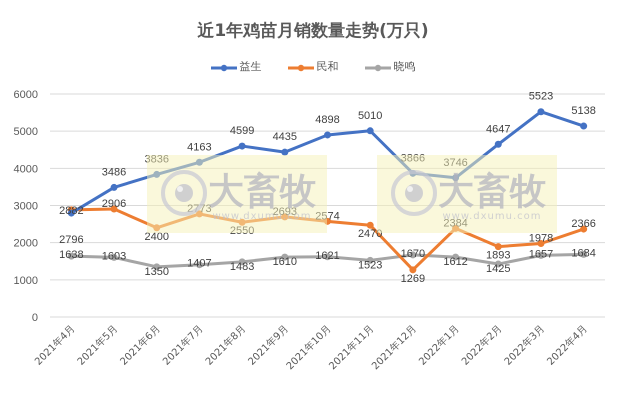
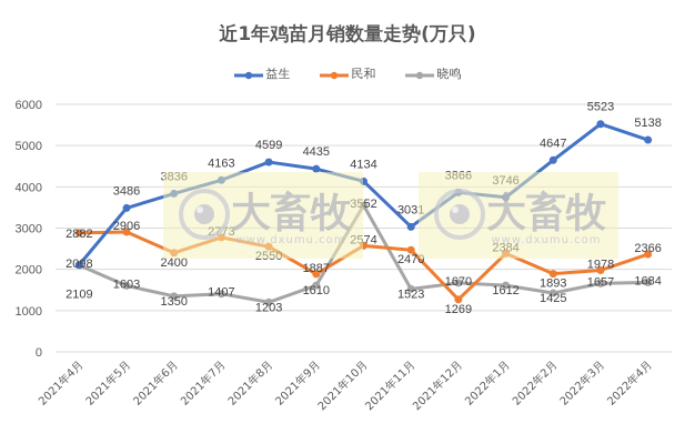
益生/2021年4月: 2796 -> 2109
晓鸣/2021年4月: 1638 -> 2098
晓鸣/2021年8月: 1483 -> 1203
民和/2021年9月: 2693 -> 1887
益生/2021年10月: 4898 -> 4134
晓鸣/2021年10月: 1621 -> 3552
益生/2021年11月: 5010 -> 3031
